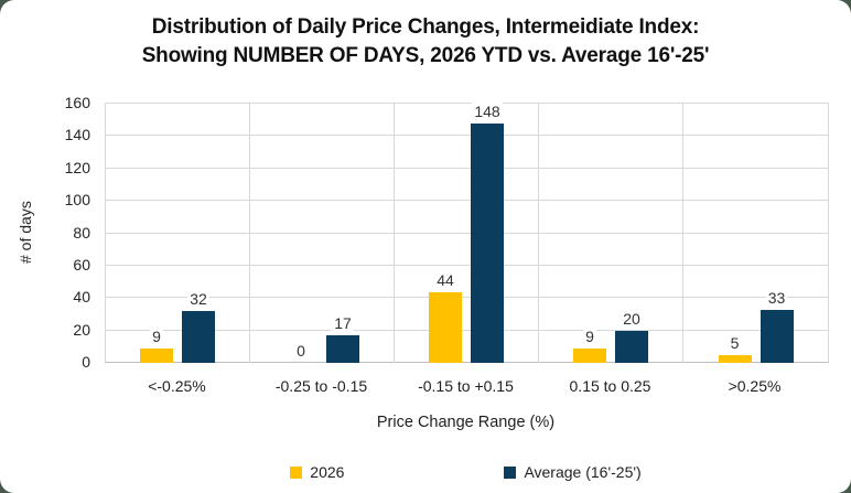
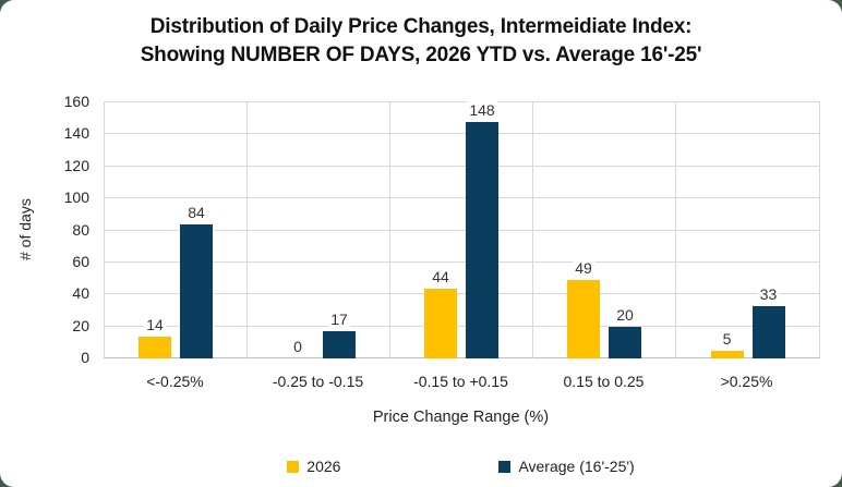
2026/<-0.25%: 9 -> 14
Average (16'-25')/<-0.25%: 32 -> 84
2026/0.15 to 0.25: 9 -> 49
